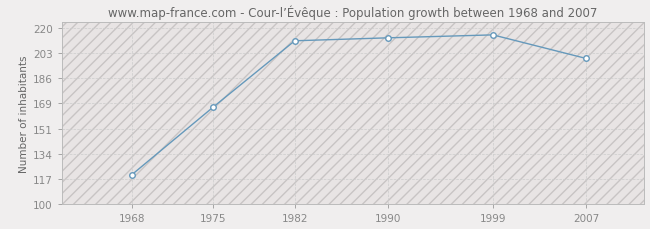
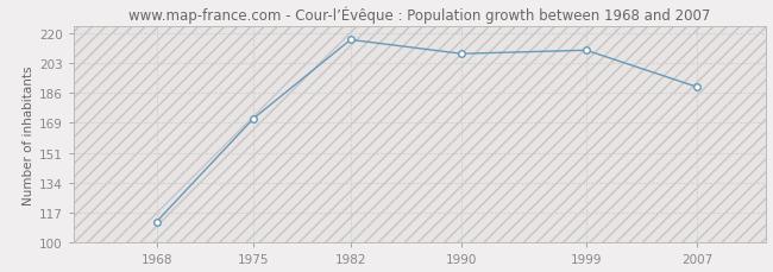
1968: 120 -> 112
1975: 166 -> 171
1982: 211 -> 216
1990: 213 -> 208
1999: 215 -> 210
2007: 199 -> 189
